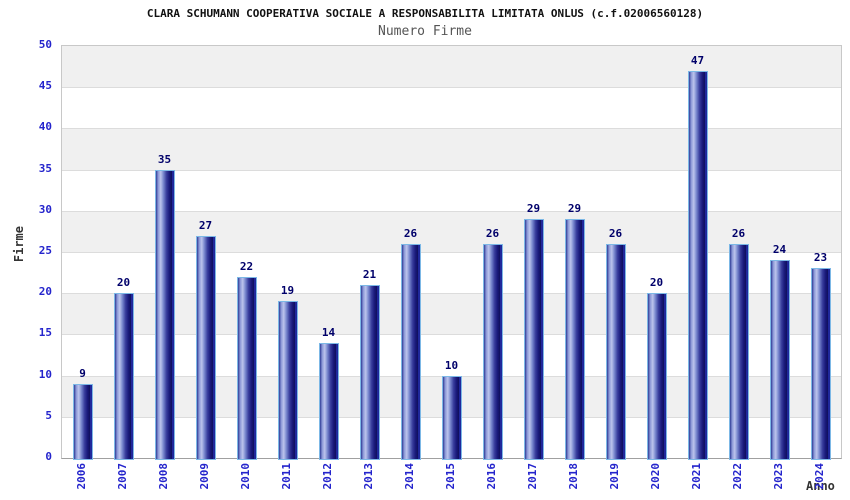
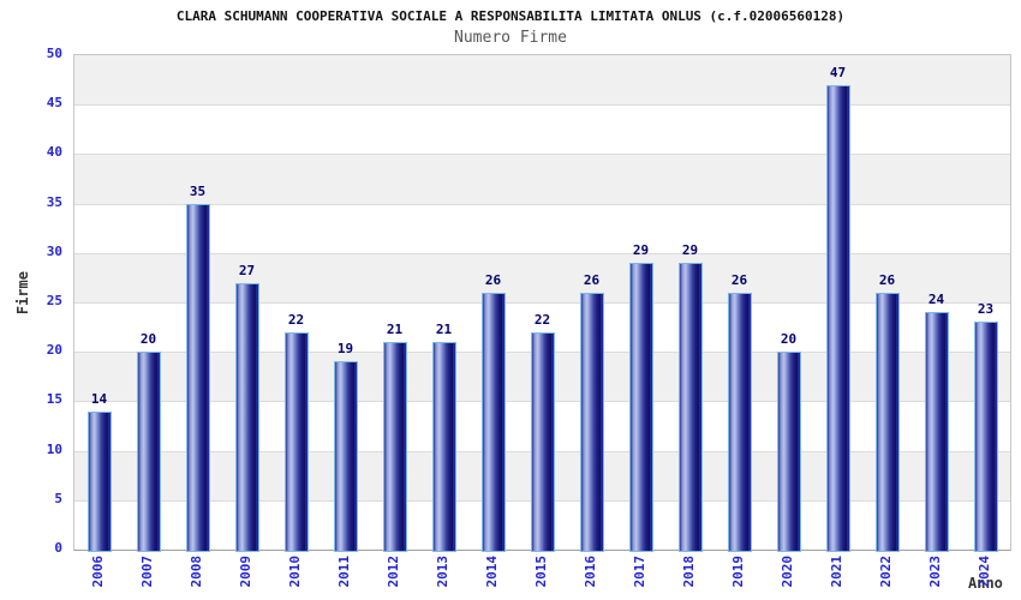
2006: 9 -> 14
2012: 14 -> 21
2015: 10 -> 22
